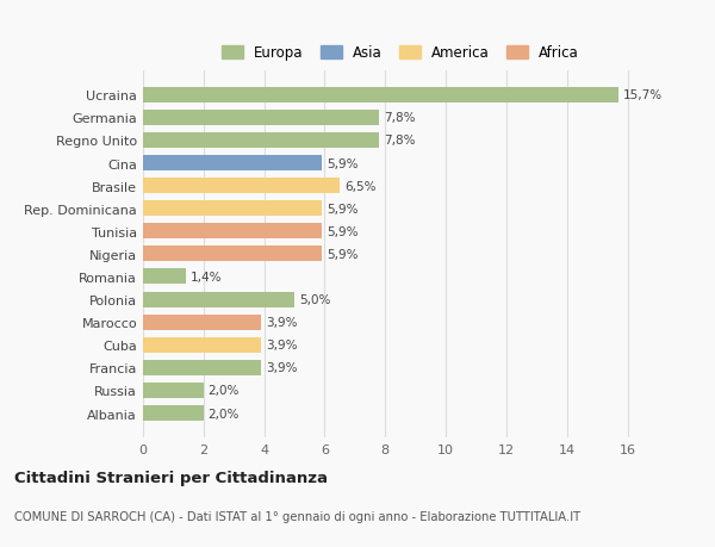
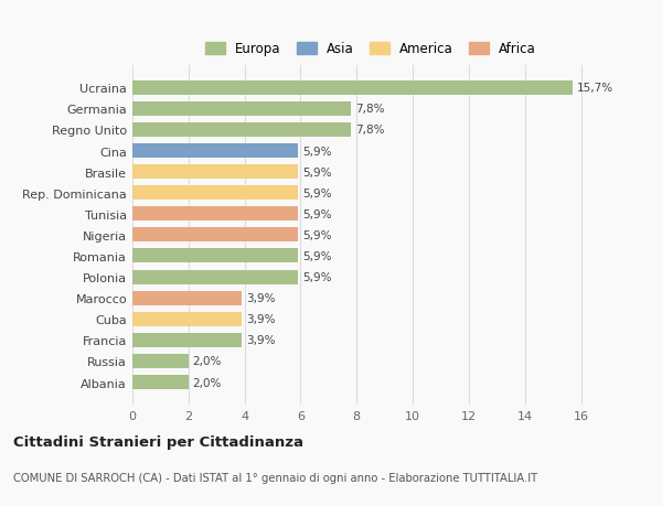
Brasile: 6,5% -> 5,9%
Romania: 1,4% -> 5,9%
Polonia: 5,0% -> 5,9%
